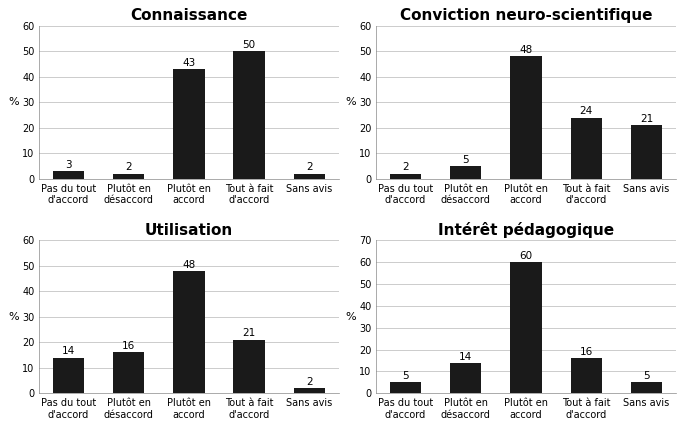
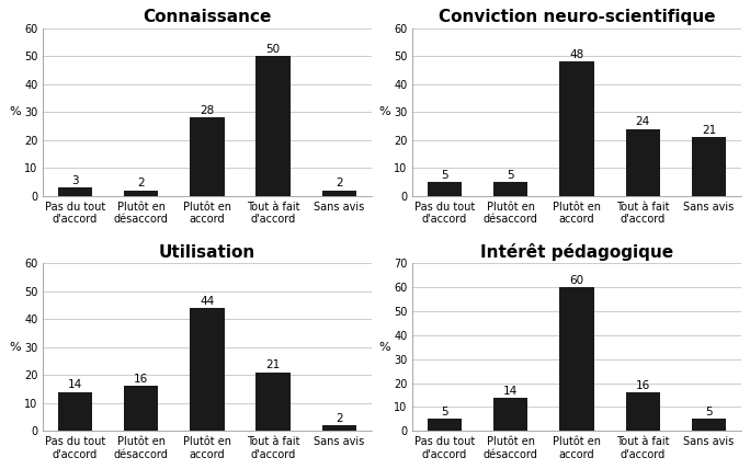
Connaissance/Plutôt en accord: 43 -> 28
Conviction neuro-scientifique/Pas du tout d'accord: 2 -> 5
Utilisation/Plutôt en accord: 48 -> 44
